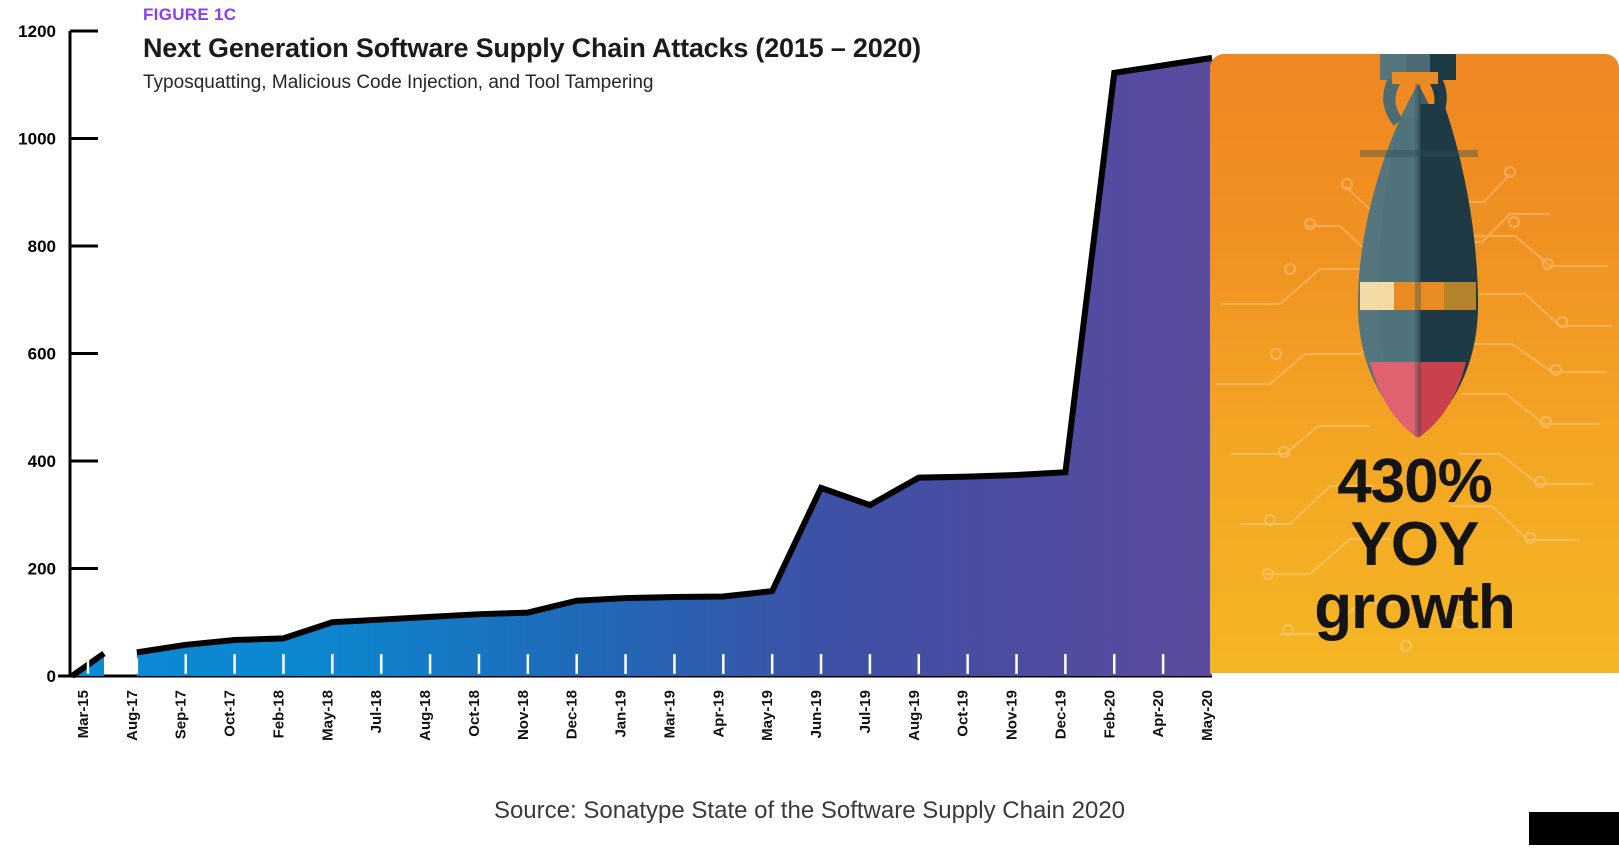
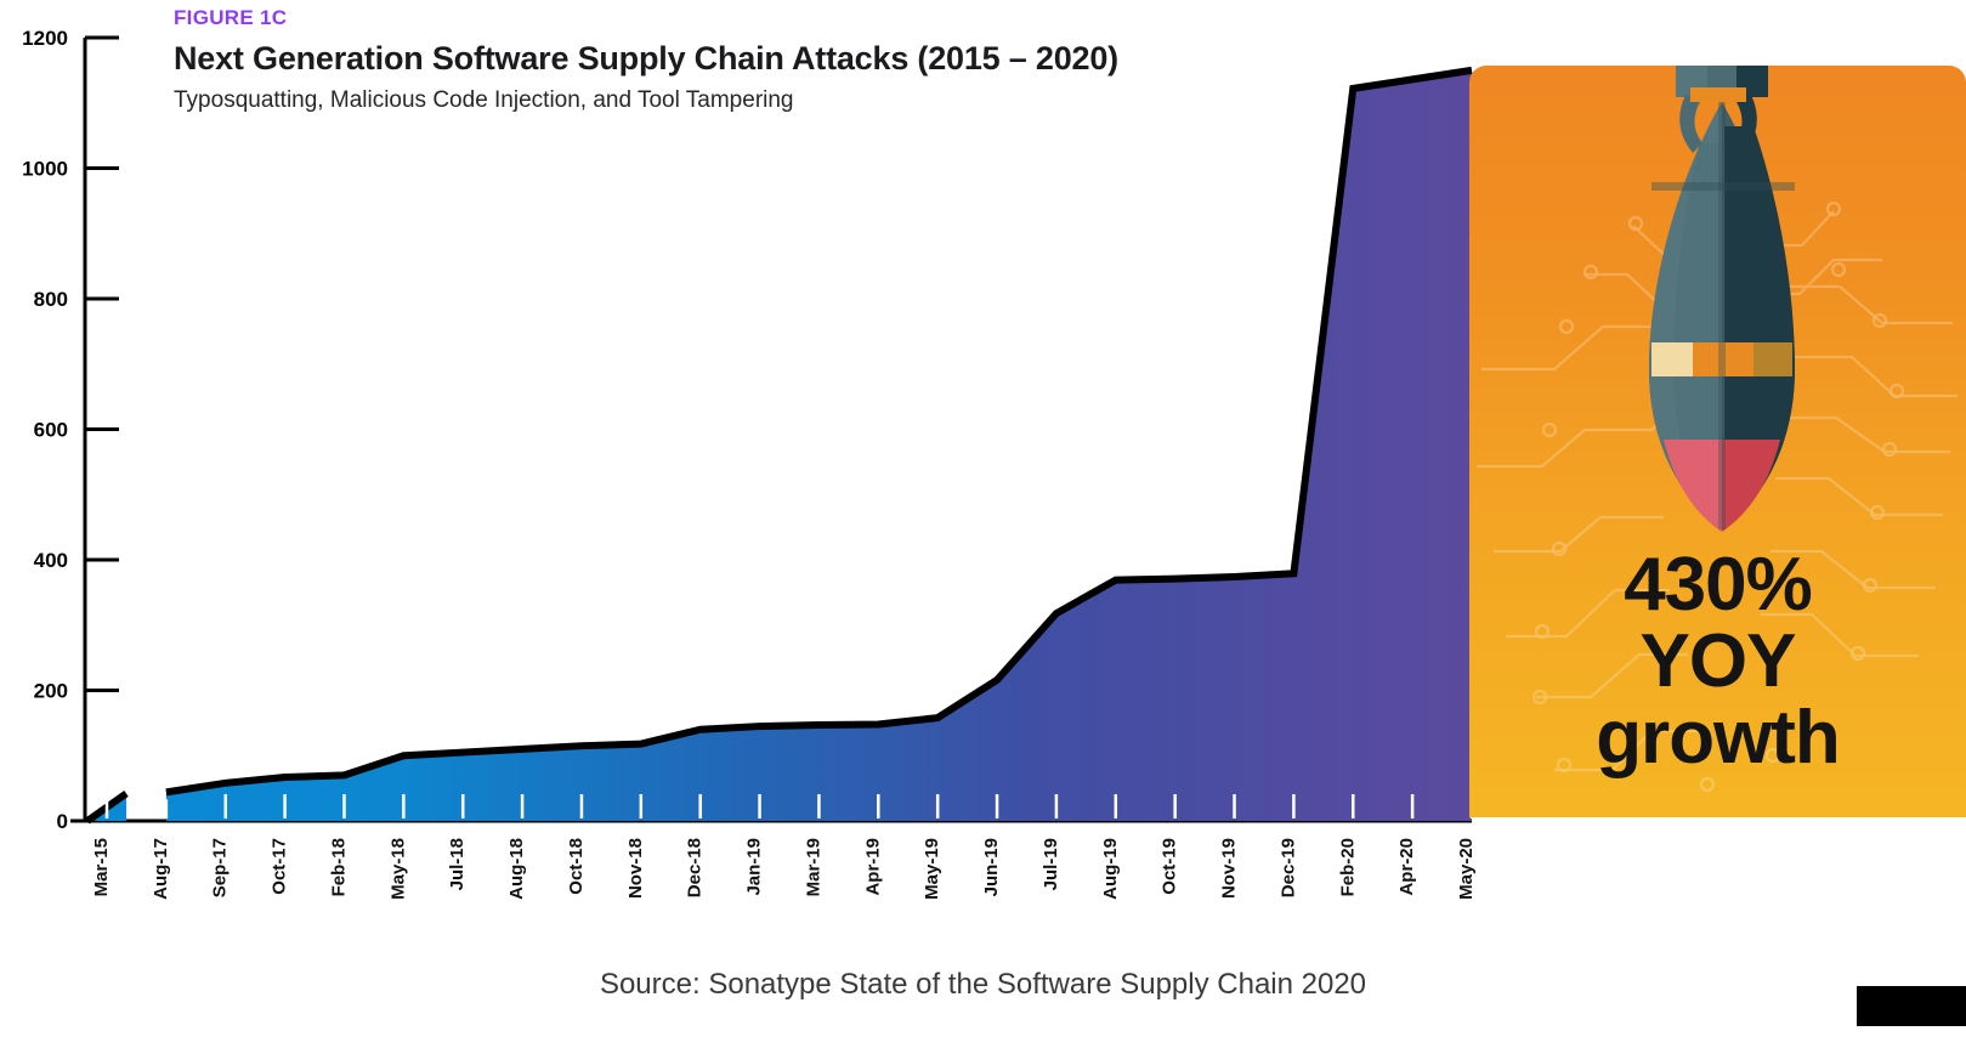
Jun-19: 350 -> 220
